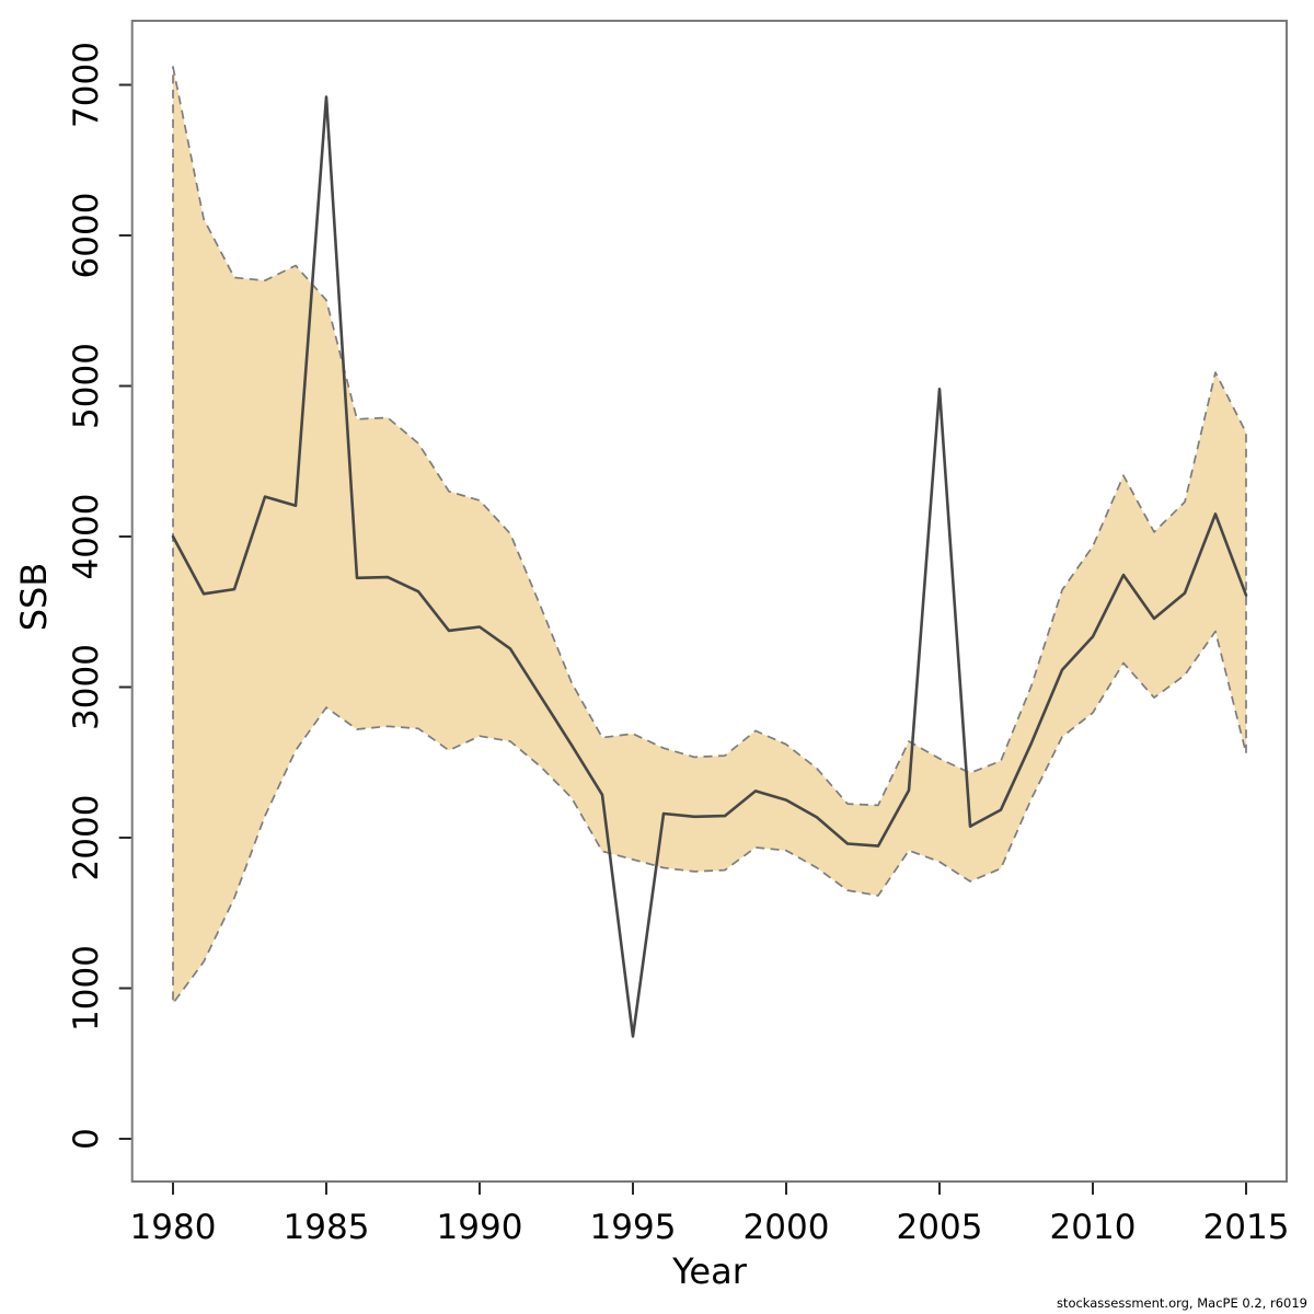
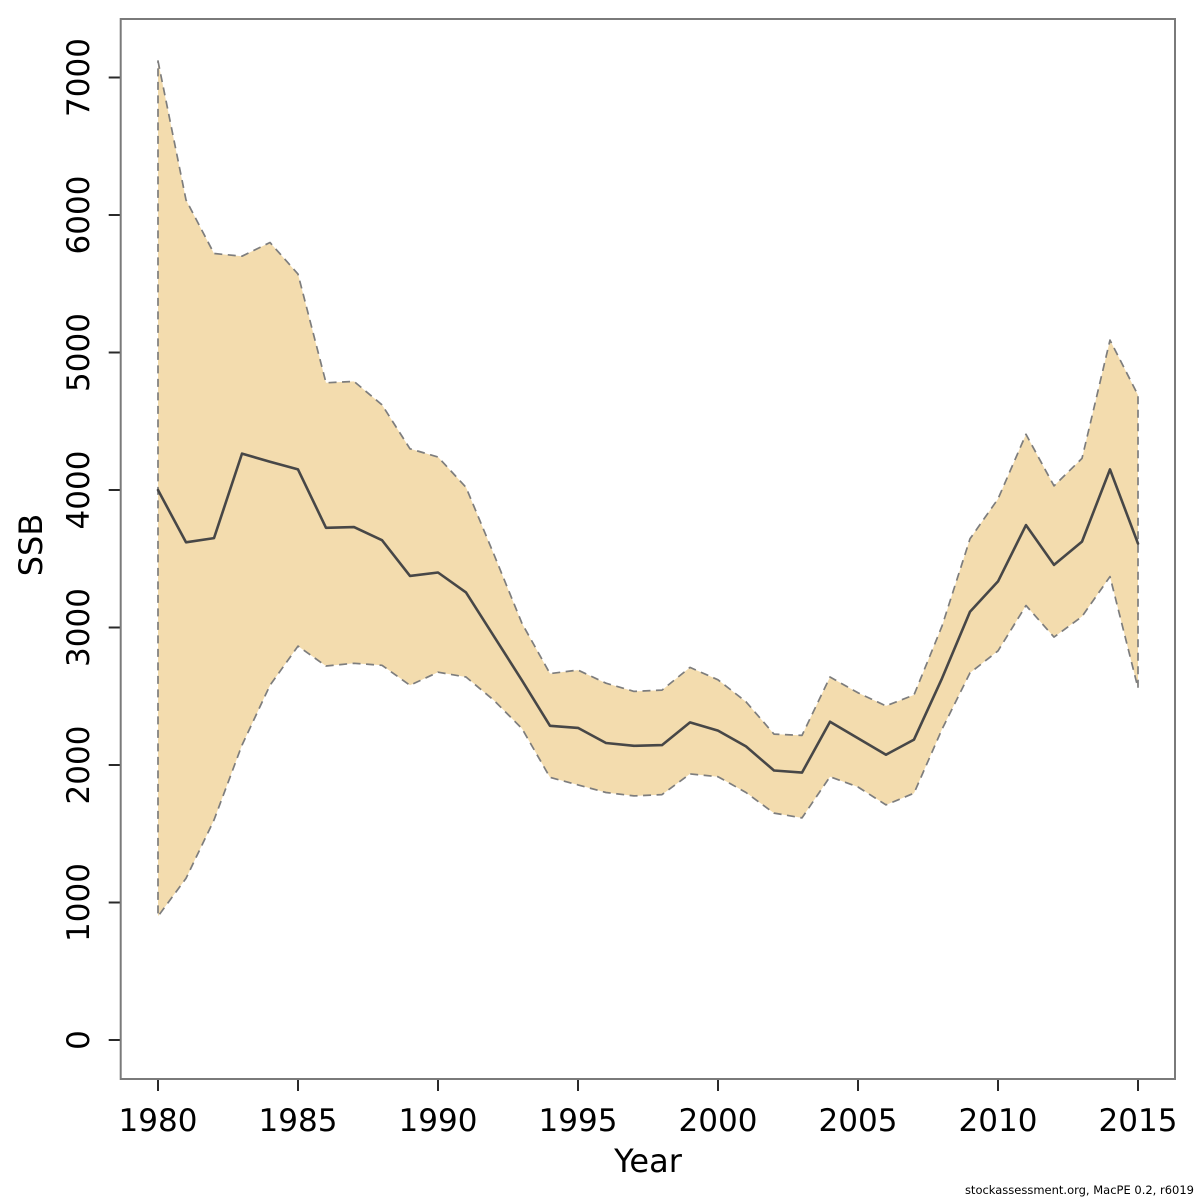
1985: 6920 -> 4150
1995: 680 -> 2270
2005: 4980 -> 2200
